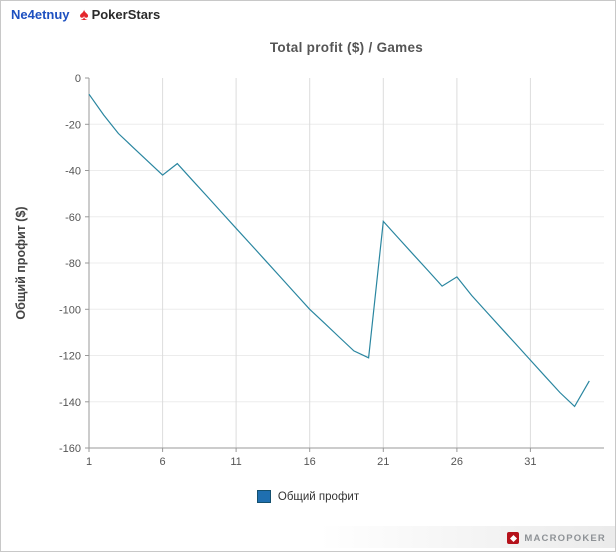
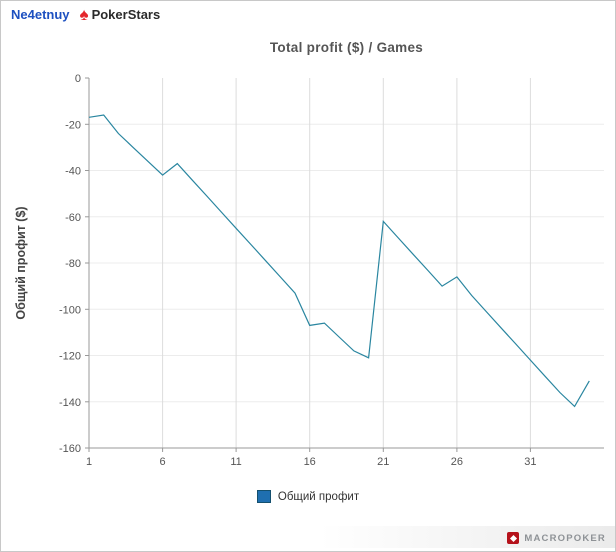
1: -7 -> -17
16: -100 -> -107
